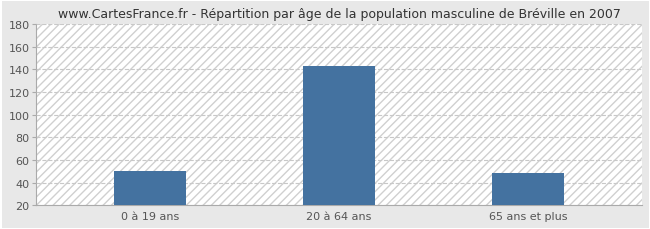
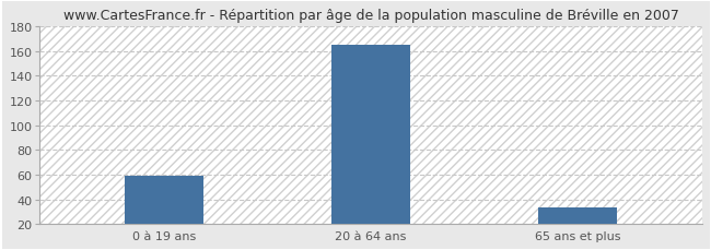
0 à 19 ans: 50 -> 59
20 à 64 ans: 143 -> 165
65 ans et plus: 48 -> 33
